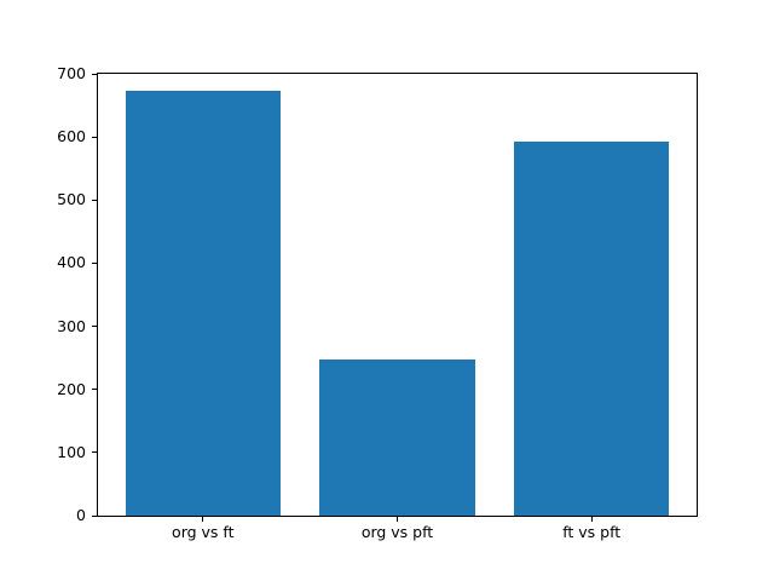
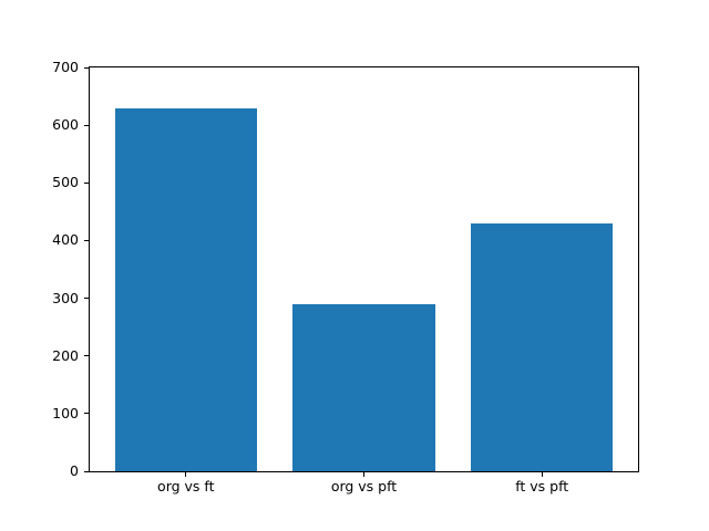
org vs ft: 670 -> 630
org vs pft: 250 -> 290
ft vs pft: 590 -> 430
